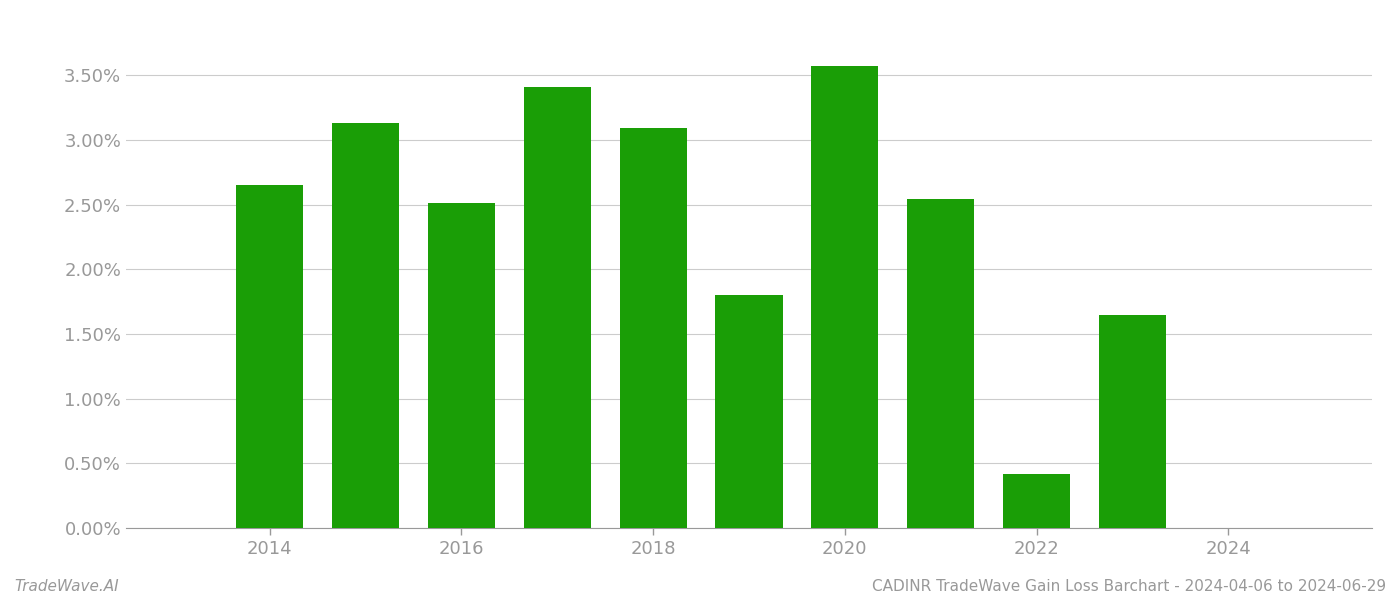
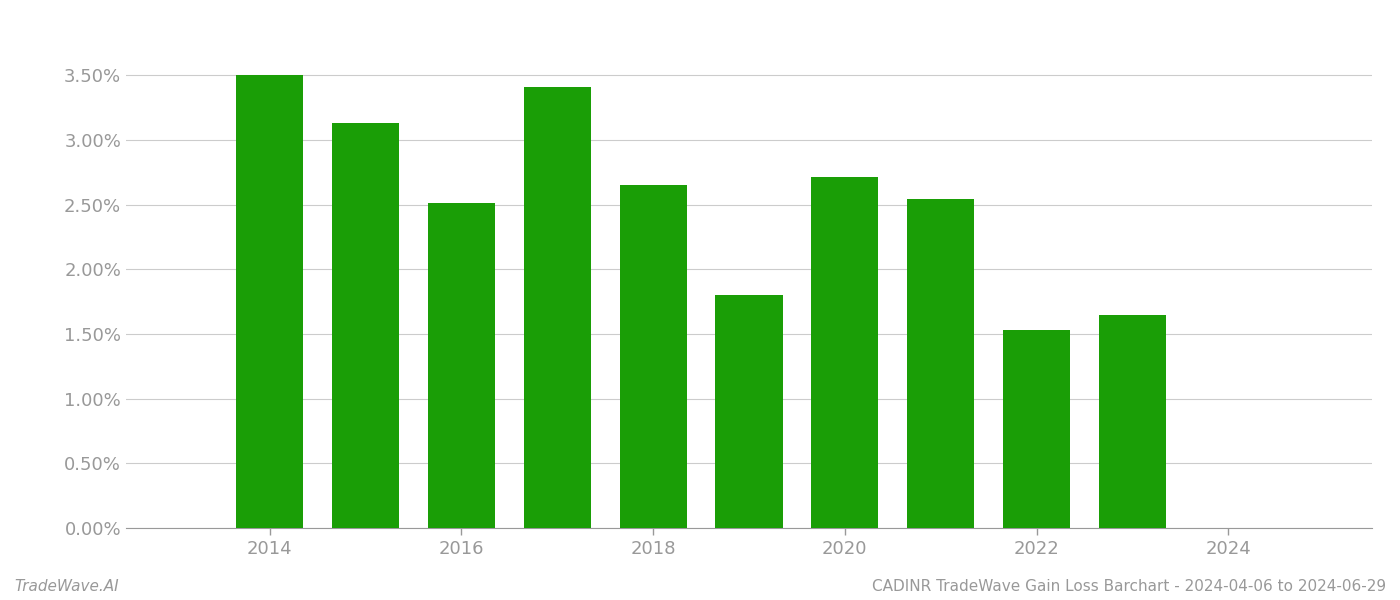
2014: 2.65% -> 3.50%
2018: 3.09% -> 2.65%
2020: 3.57% -> 2.71%
2022: 0.42% -> 1.53%
